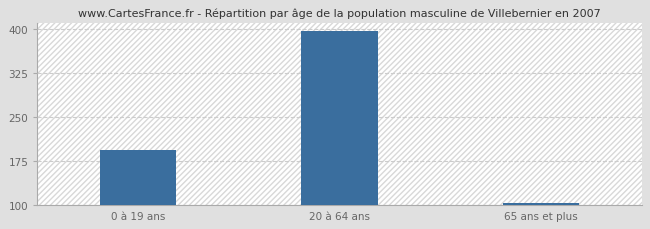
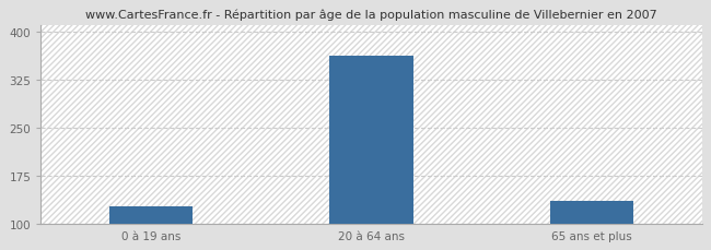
0 à 19 ans: 193 -> 128
20 à 64 ans: 396 -> 362
65 ans et plus: 103 -> 136
